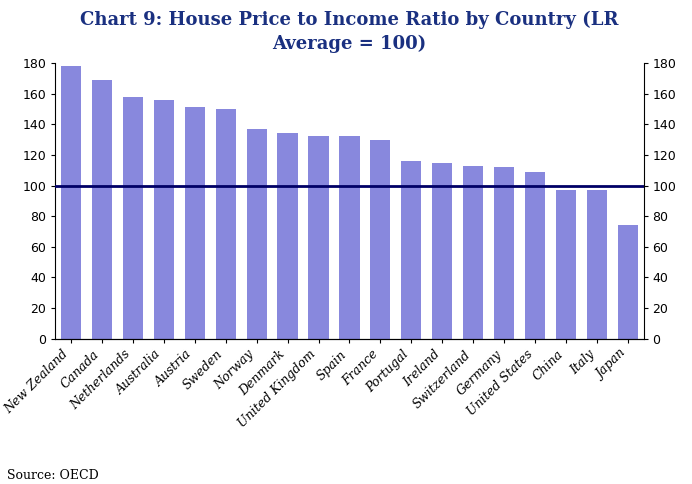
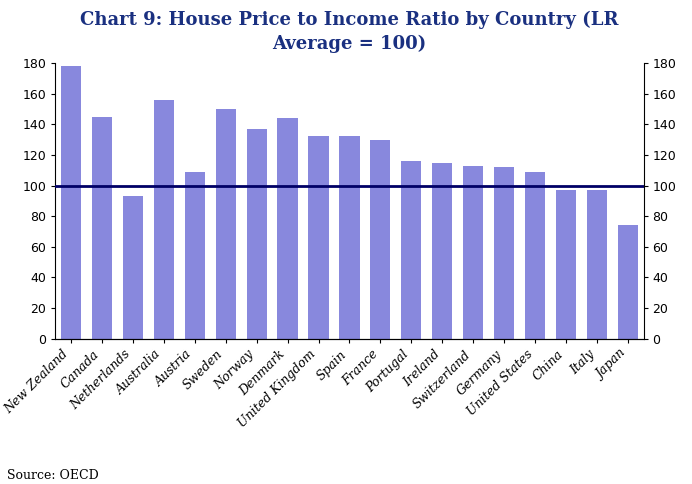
Canada: 169 -> 145
Netherlands: 158 -> 93
Austria: 151 -> 109
Denmark: 134 -> 144
